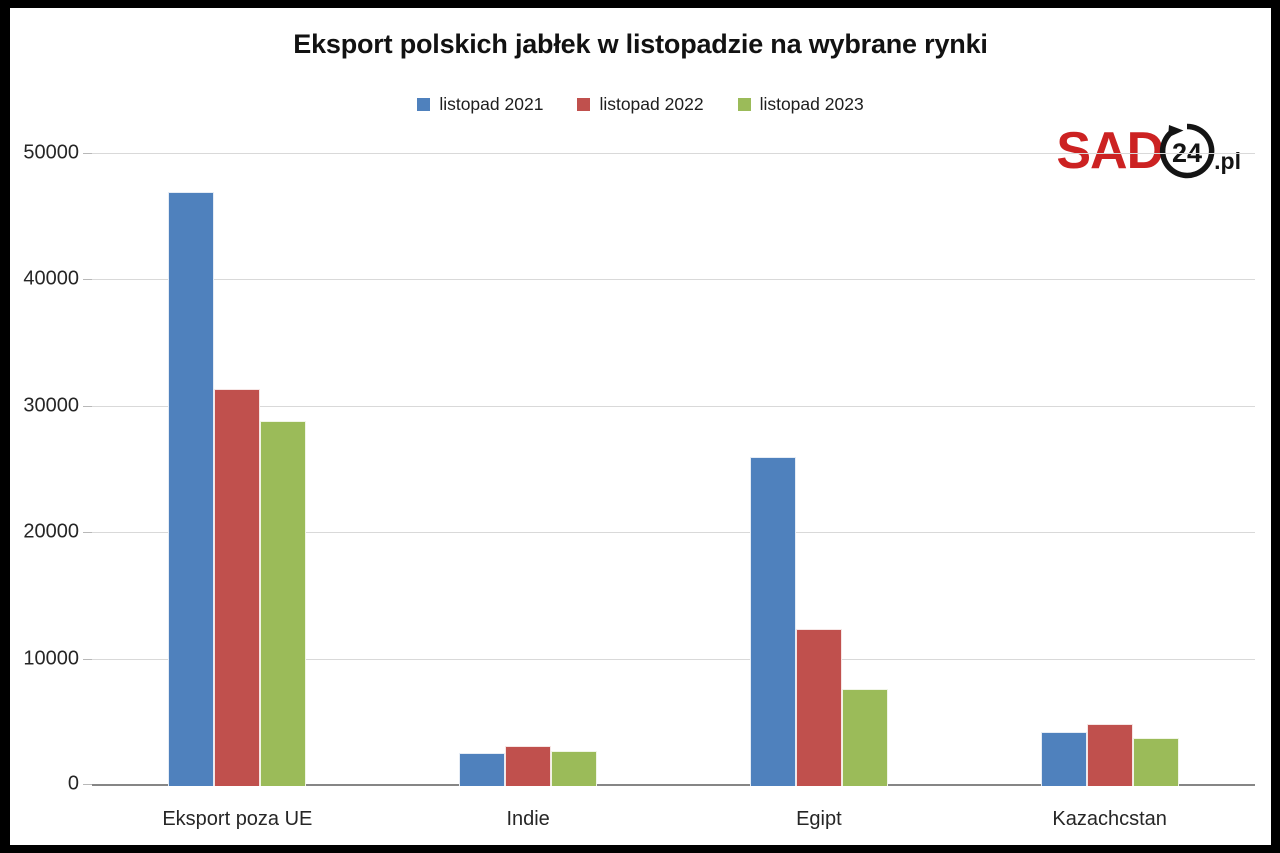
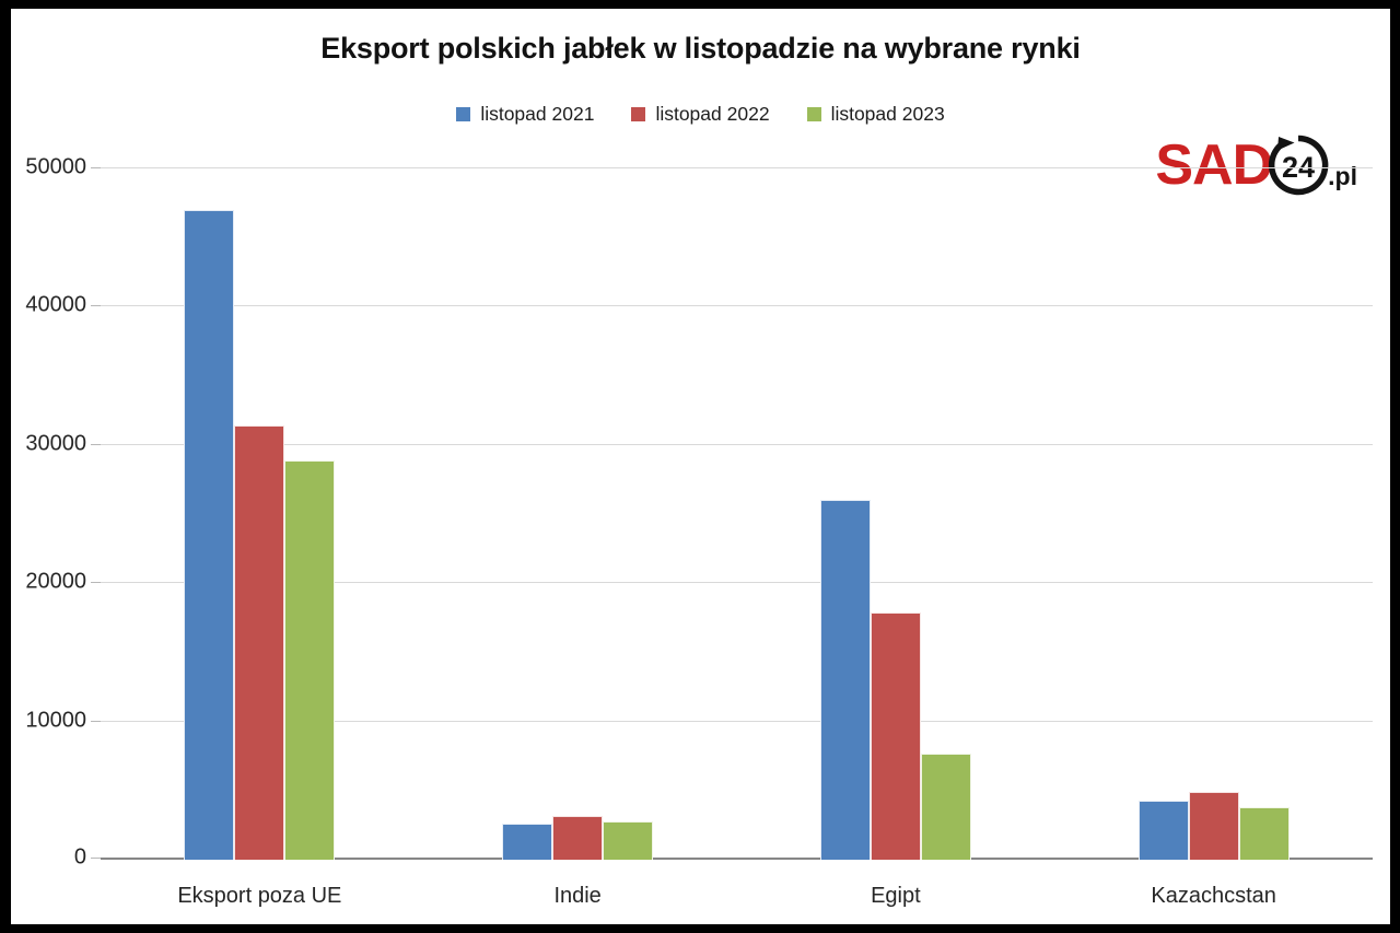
listopad 2022/Egipt: 12400 -> 17900
